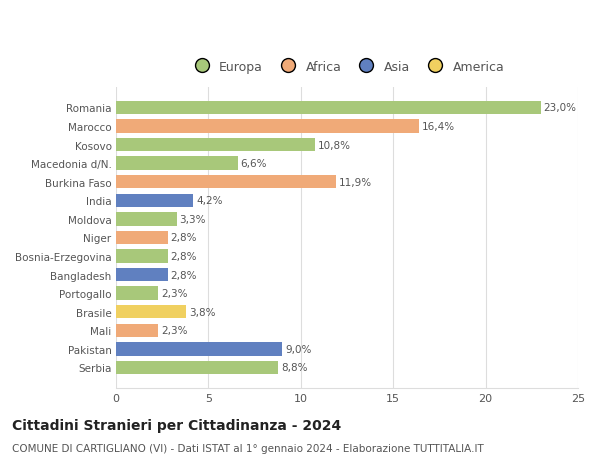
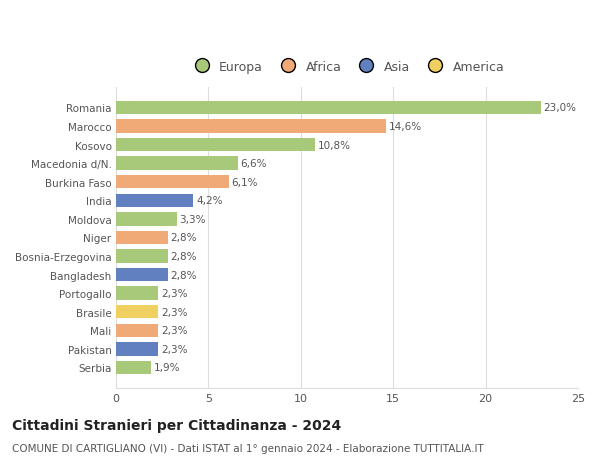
Marocco: 16,4% -> 14,6%
Burkina Faso: 11,9% -> 6,1%
Brasile: 3,8% -> 2,3%
Pakistan: 9,0% -> 2,3%
Serbia: 8,8% -> 1,9%
